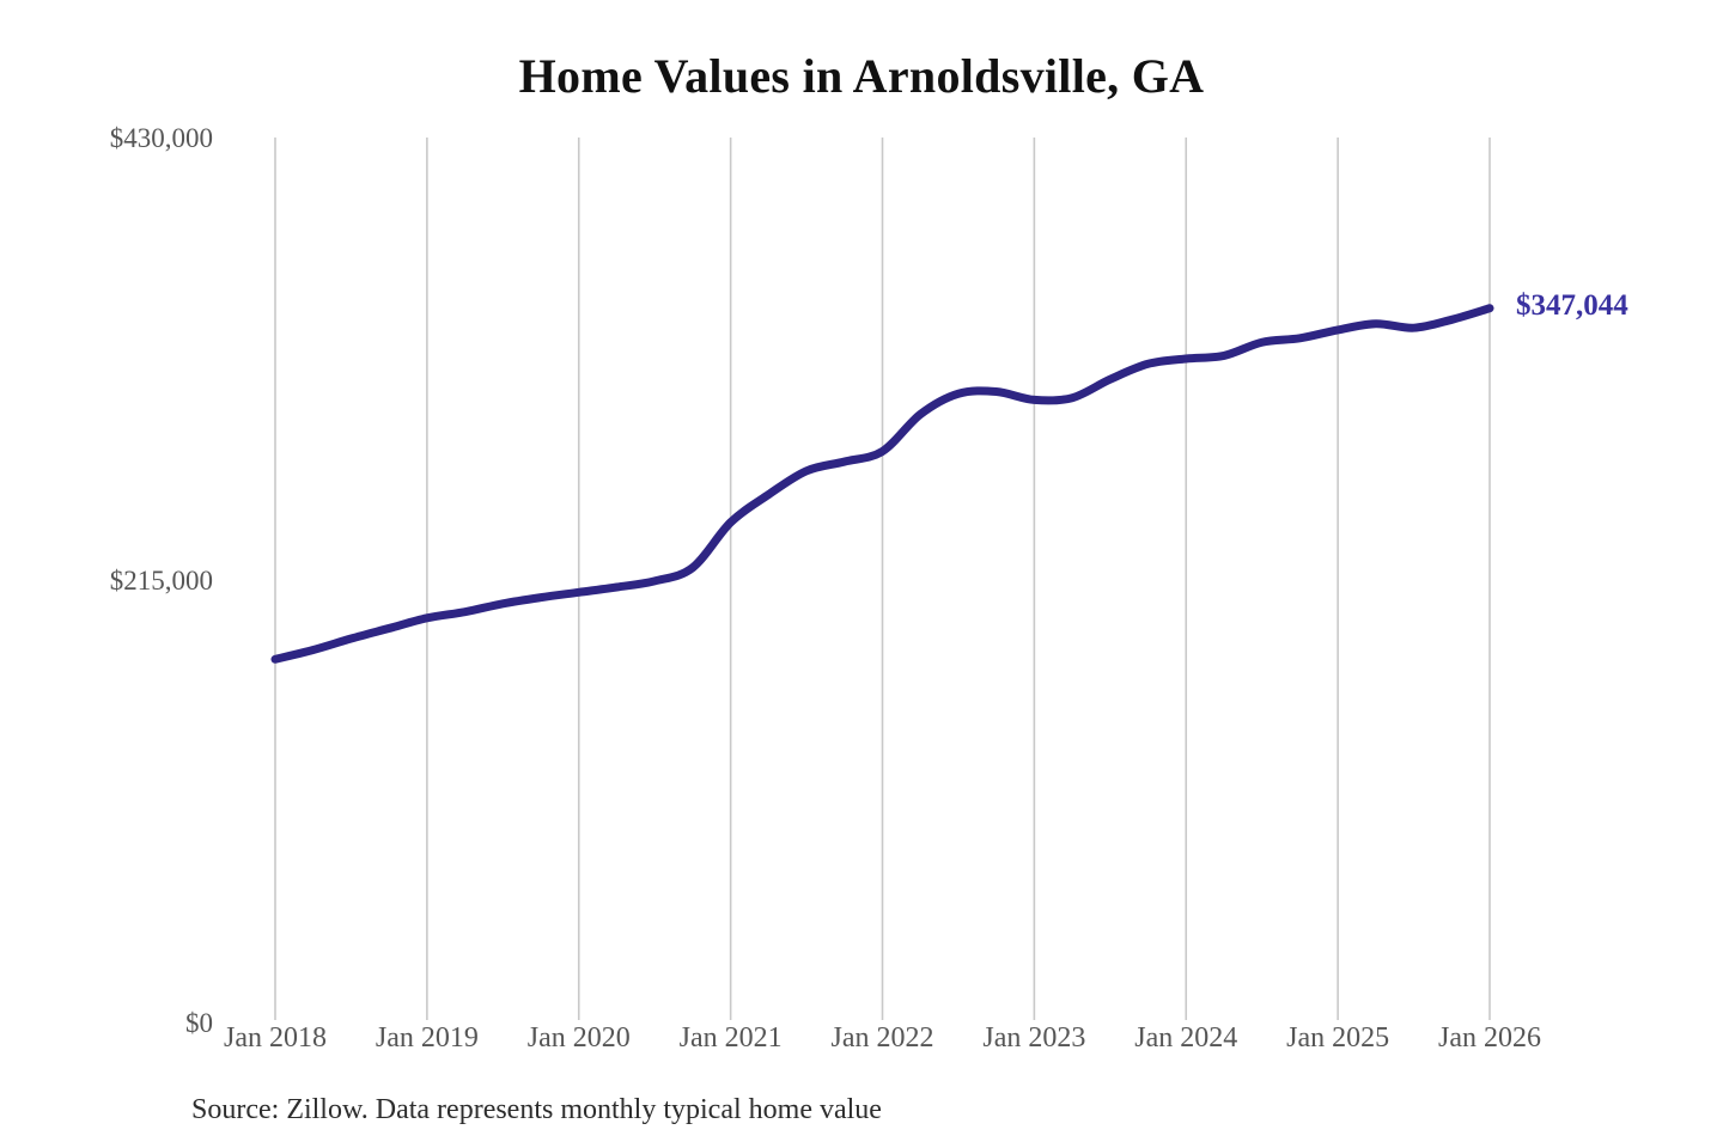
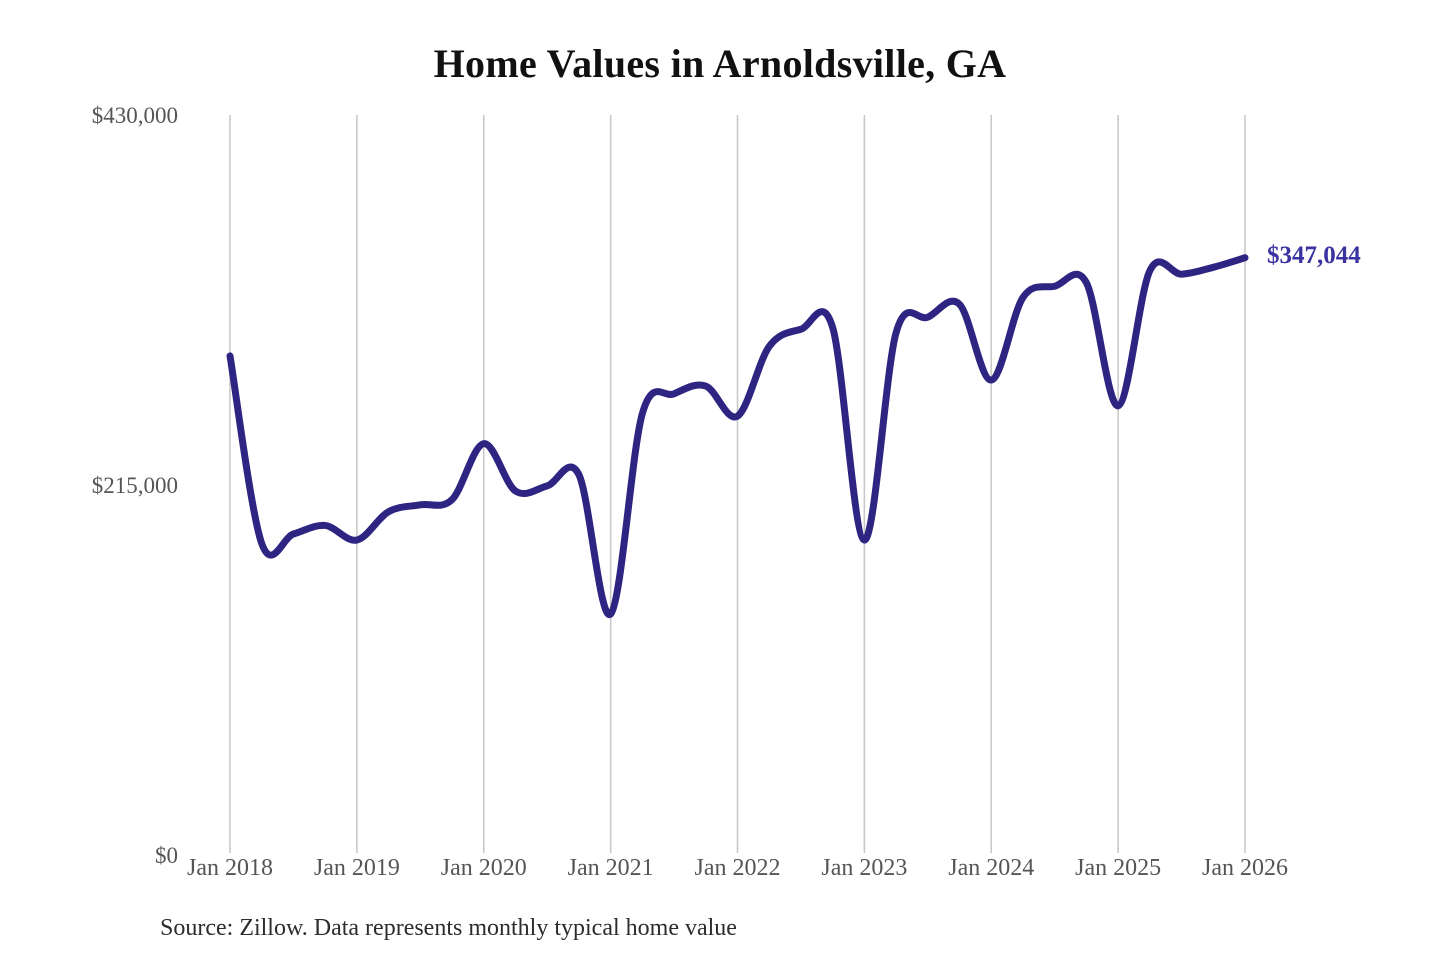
Jan 2018: $176000 -> $290000
Jan 2019: $196000 -> $183000
Jan 2020: $209000 -> $239000
Jan 2021: $243000 -> $140000
Jan 2022: $278000 -> $255000
Jan 2023: $302000 -> $183000
Jan 2024: $322000 -> $276000
Jan 2025: $336000 -> $261000
